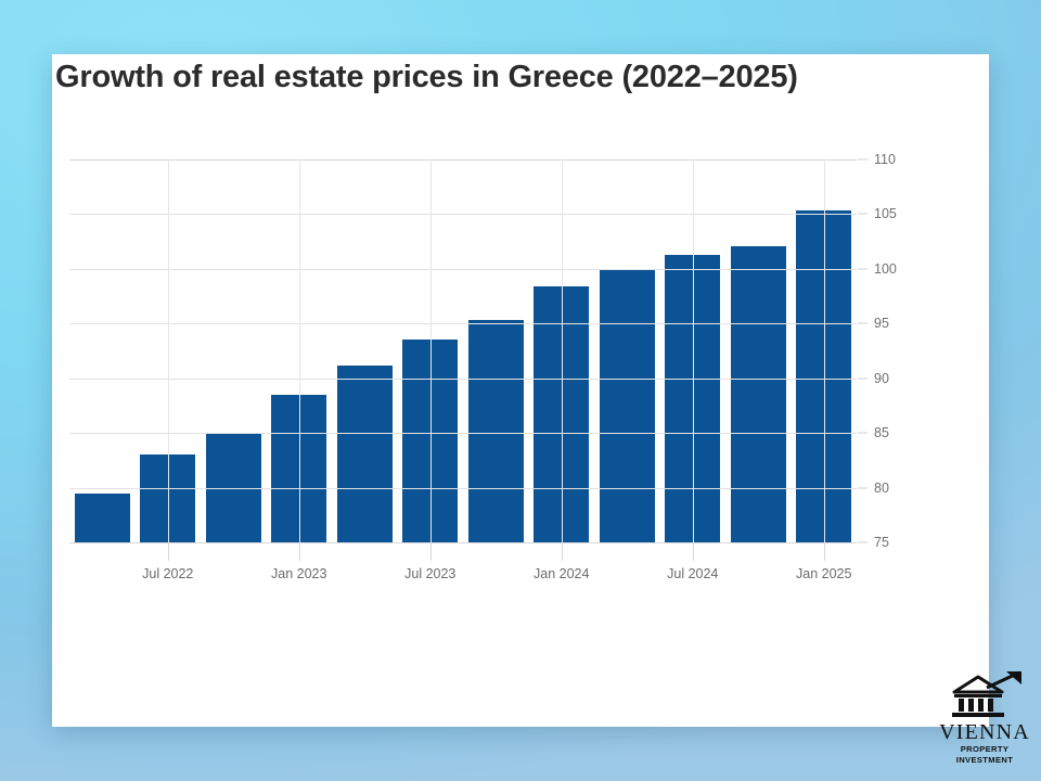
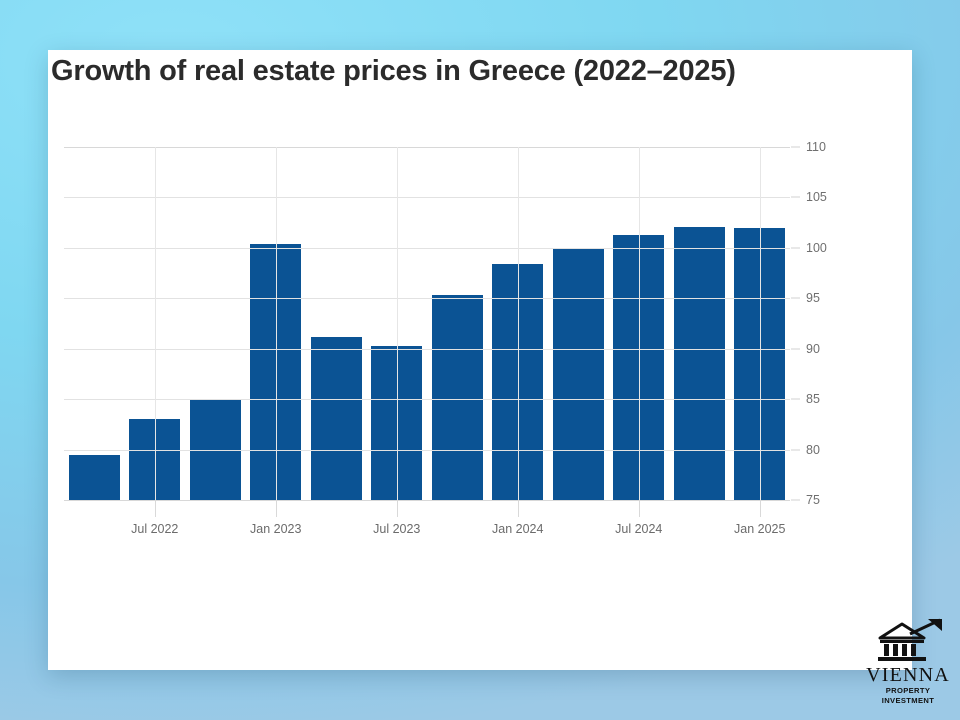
Jan 2023: 88.5 -> 100.4
Jul 2023: 93.5 -> 90.3
Jan 2025: 105.3 -> 102.0
